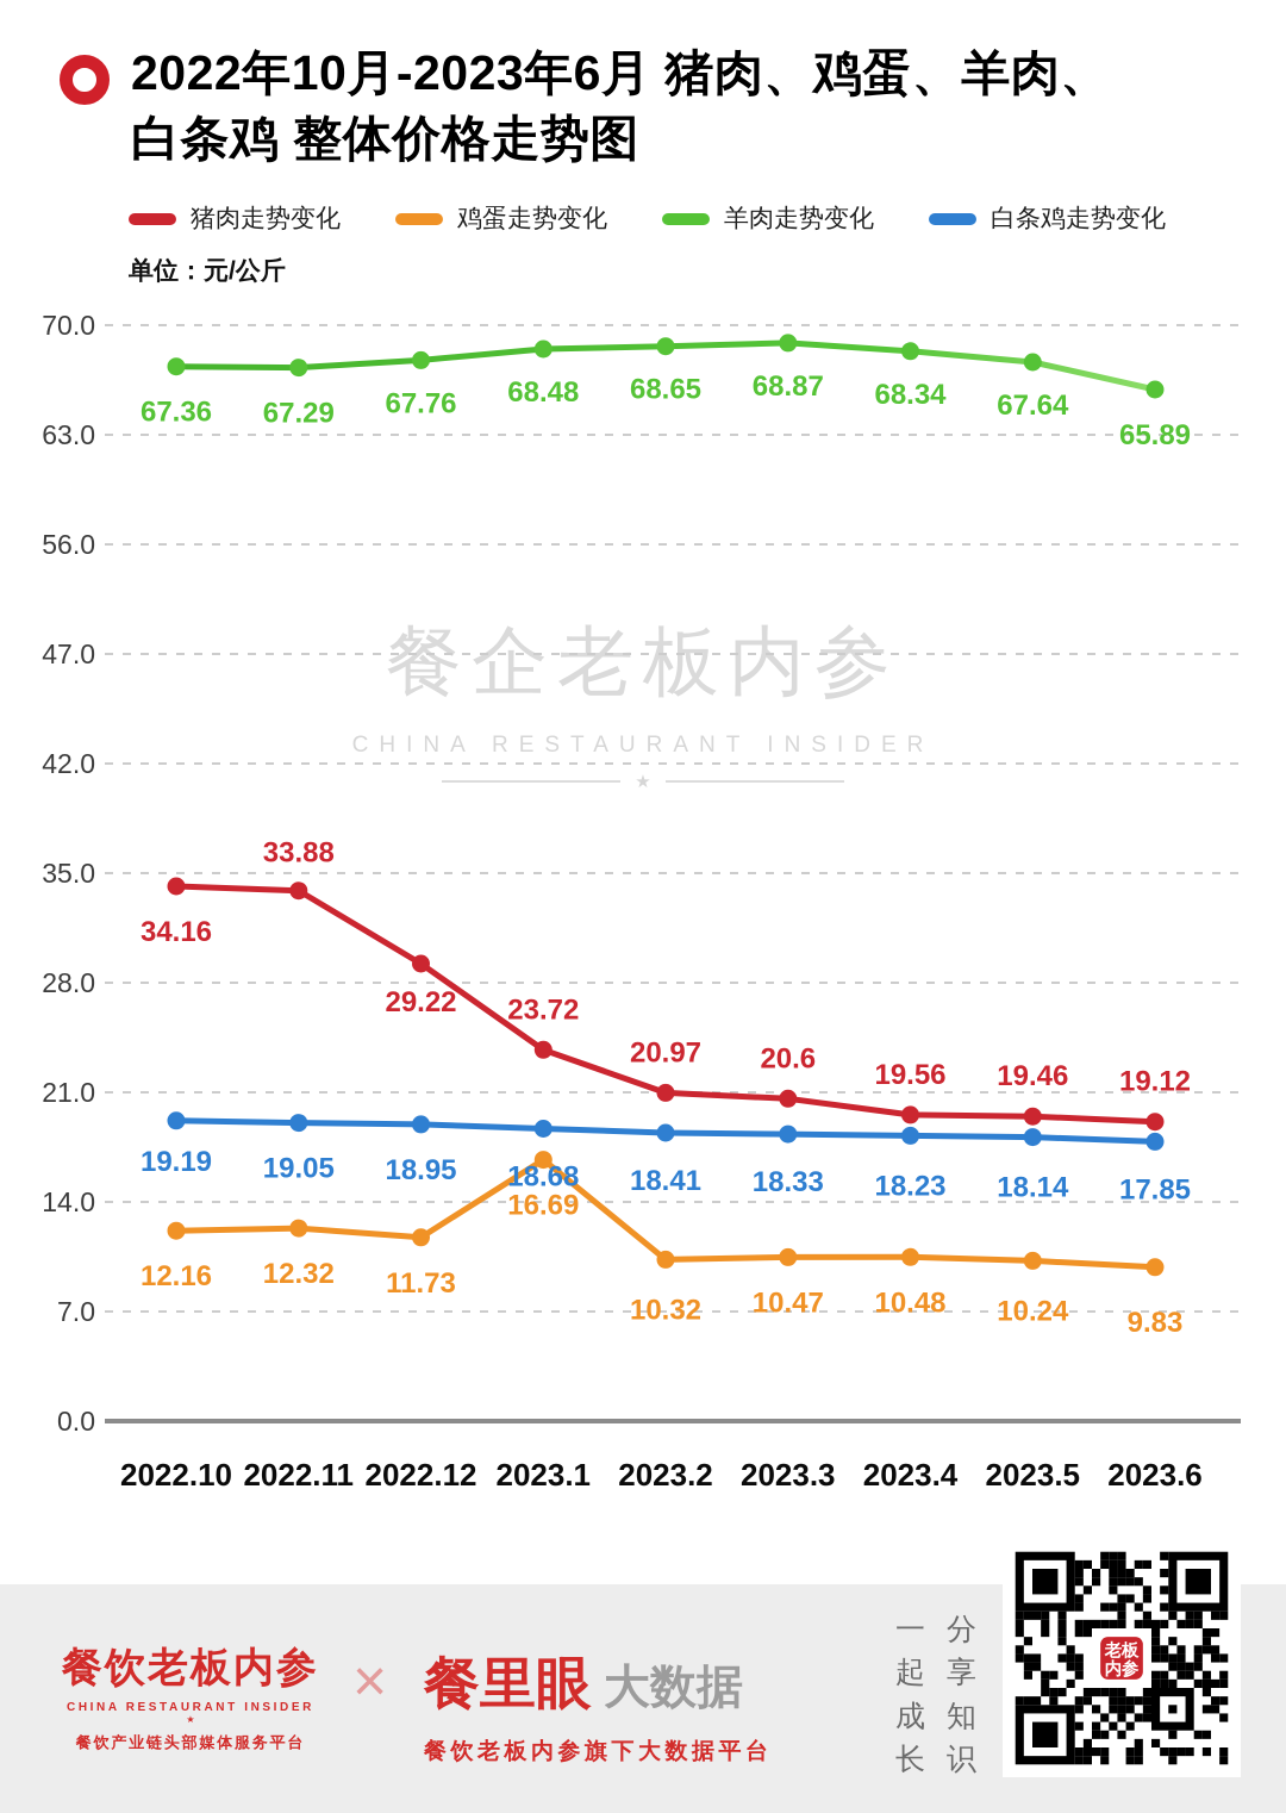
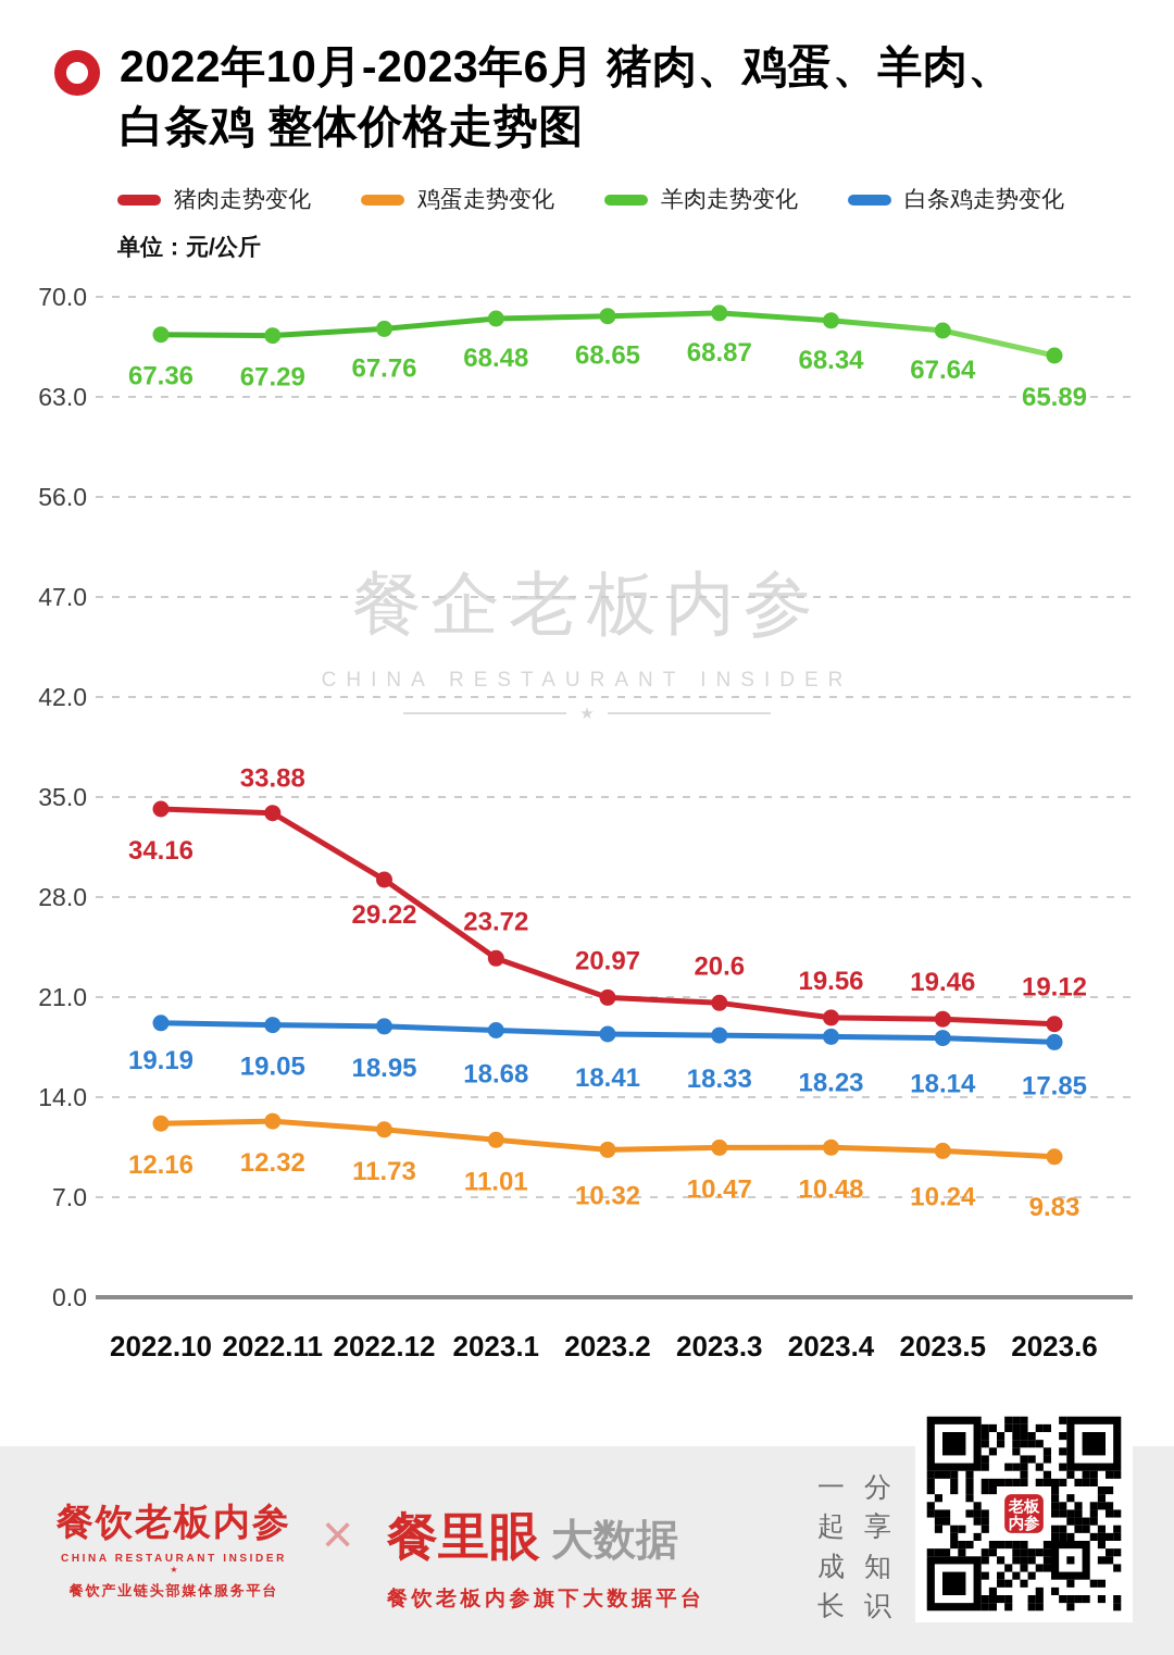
鸡蛋走势变化/2023.1: 16.69 -> 11.01
